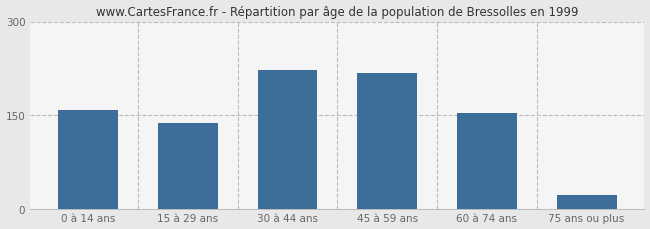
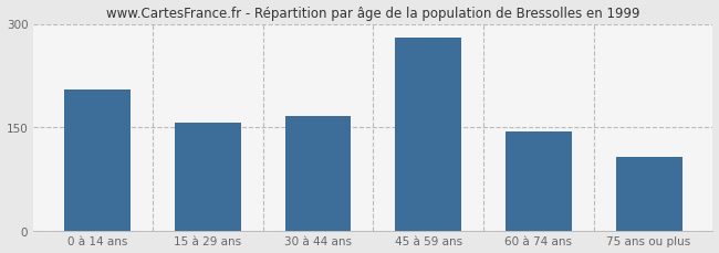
0 à 14 ans: 158 -> 204
15 à 29 ans: 137 -> 156
30 à 44 ans: 222 -> 166
45 à 59 ans: 218 -> 280
60 à 74 ans: 153 -> 144
75 ans ou plus: 22 -> 106
